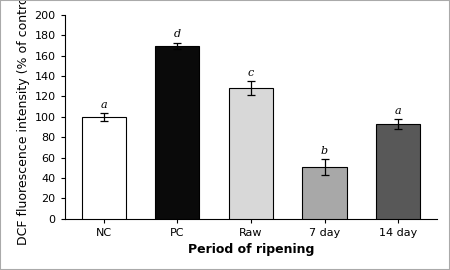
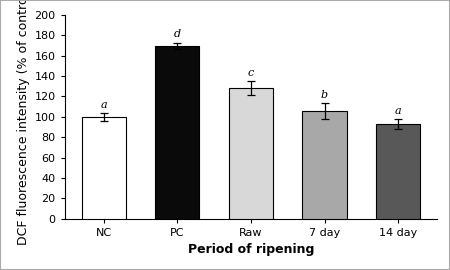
7 day: 51 -> 106
